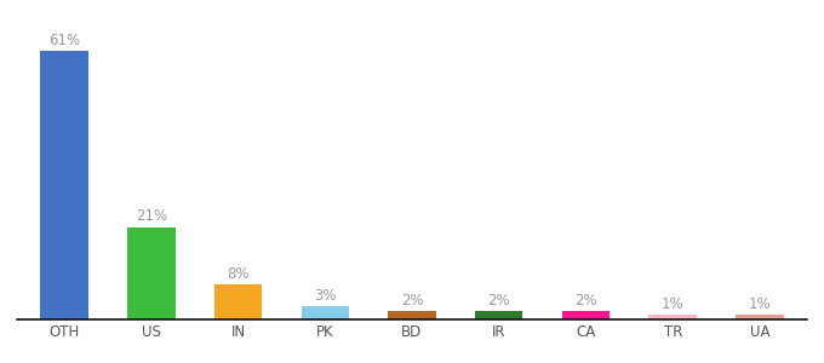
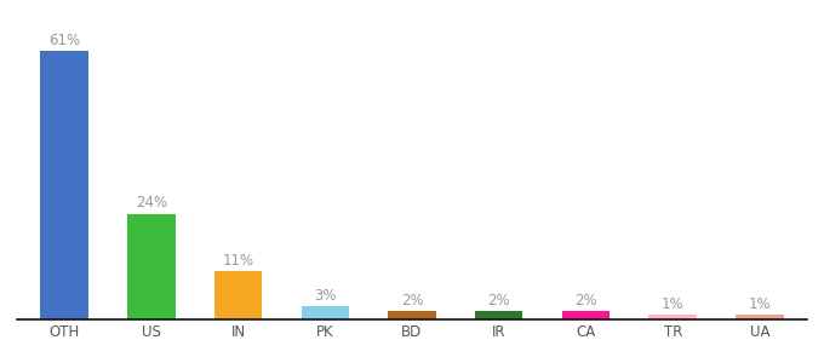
US: 21% -> 24%
IN: 8% -> 11%
